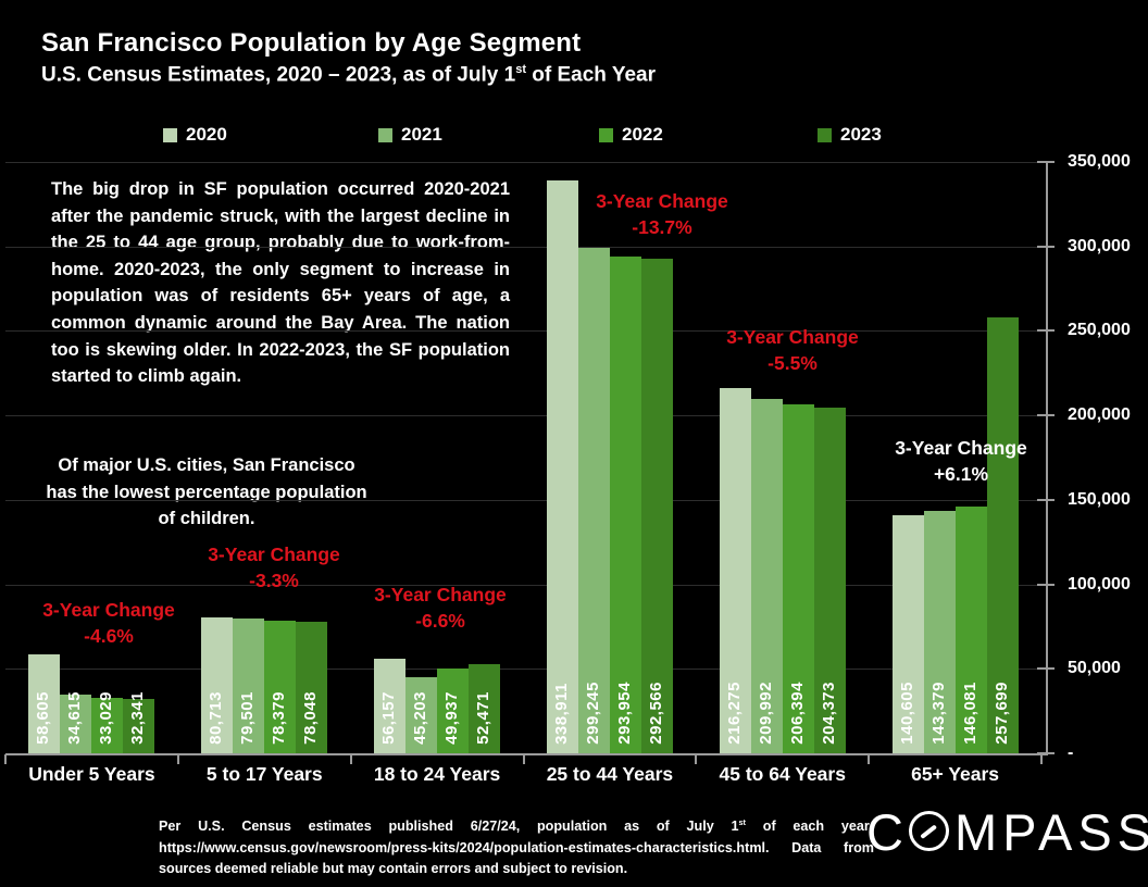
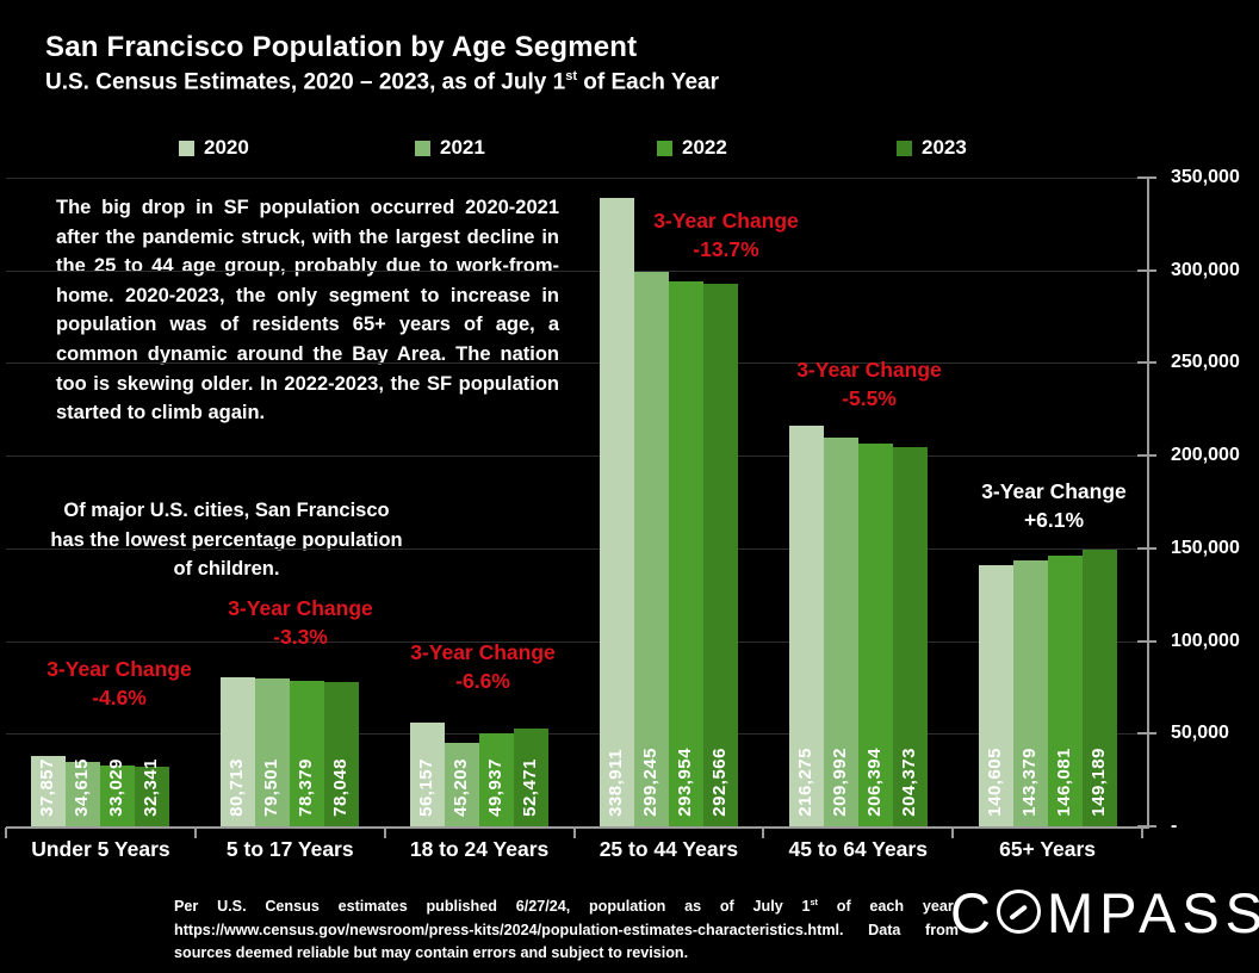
2020/Under 5 Years: 58,605 -> 37,857
2023/65+ Years: 257,699 -> 149,189
